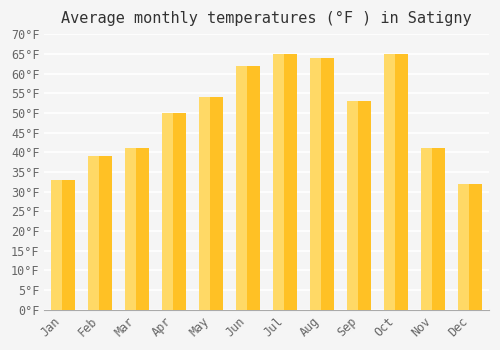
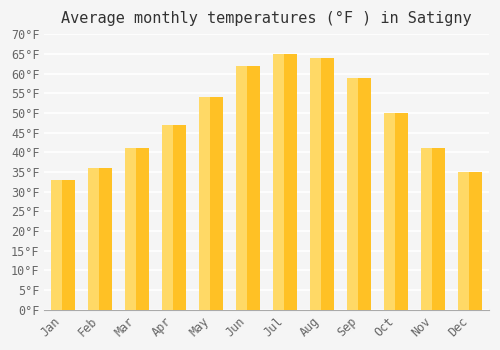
Feb: 39°F -> 36°F
Apr: 50°F -> 47°F
Sep: 53°F -> 59°F
Oct: 65°F -> 50°F
Dec: 32°F -> 35°F
